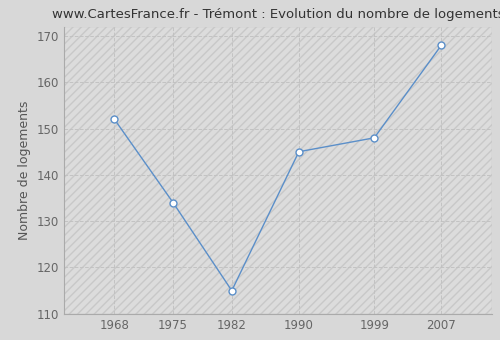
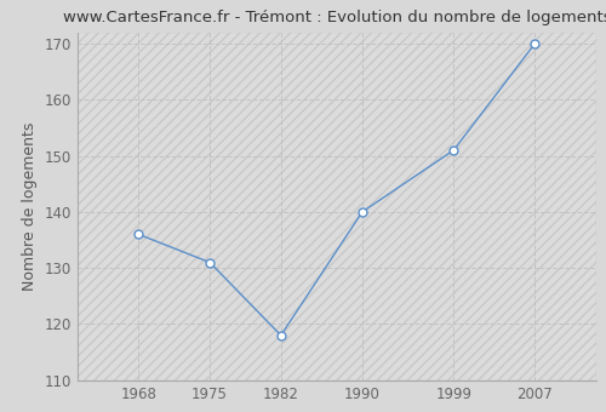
1968: 152 -> 136
1975: 134 -> 131
1982: 115 -> 118
1990: 145 -> 140
1999: 148 -> 151
2007: 168 -> 170
